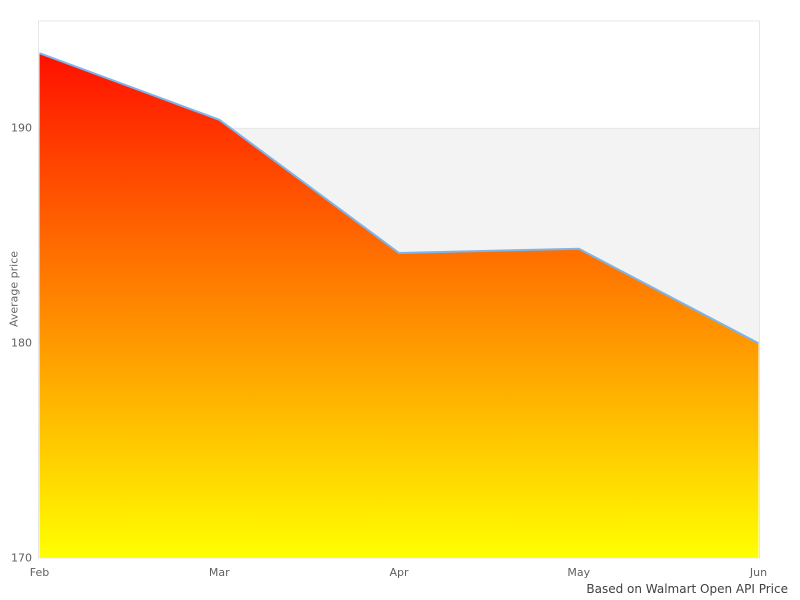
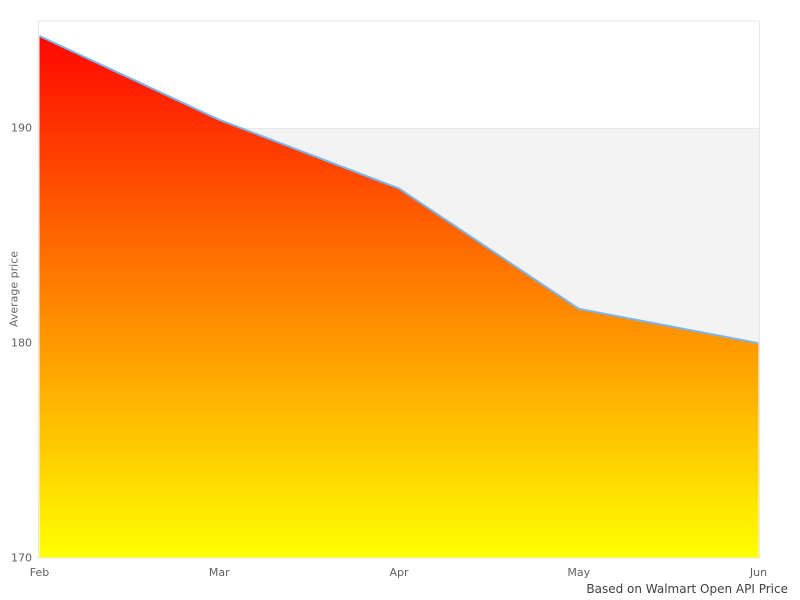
Feb: 193.5 -> 194.3
Apr: 184.2 -> 187.2
May: 184.4 -> 181.6
